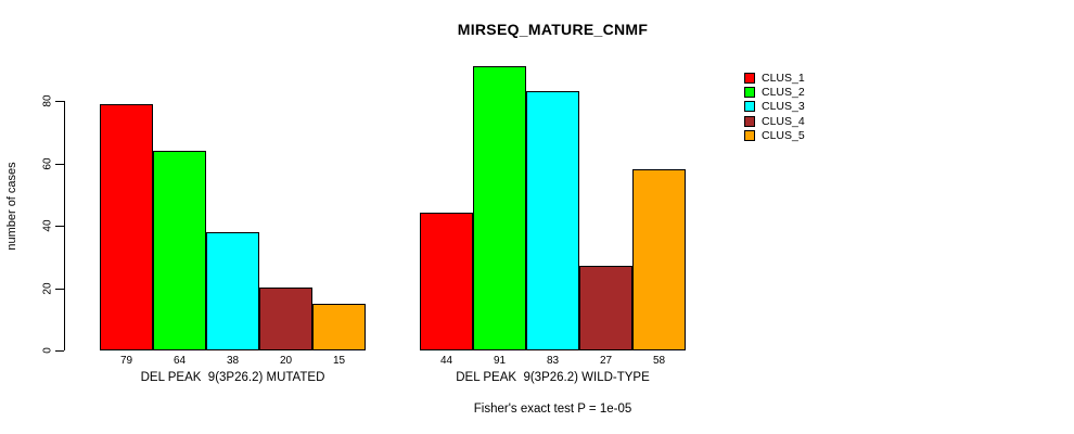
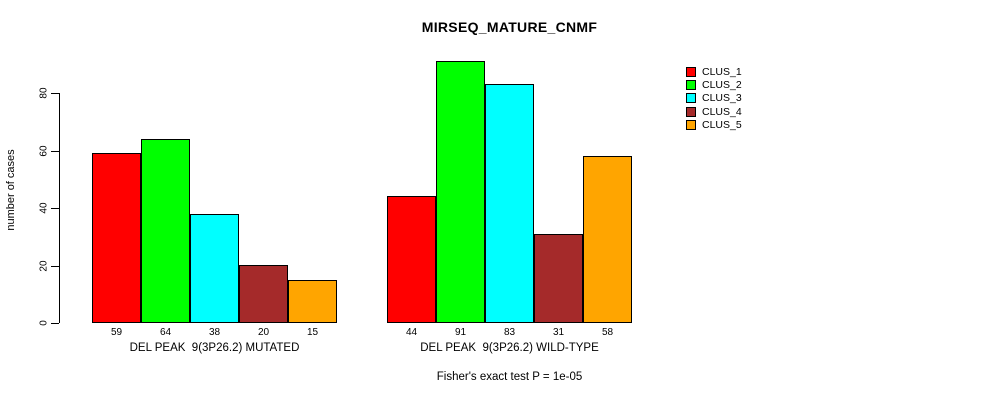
CLUS_1/DEL PEAK 9(3P26.2) MUTATED: 79 -> 59
CLUS_4/DEL PEAK 9(3P26.2) WILD-TYPE: 27 -> 31
